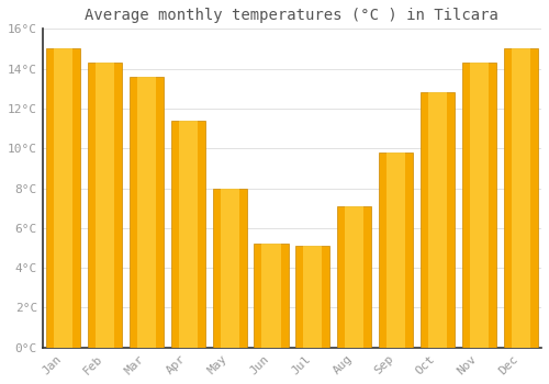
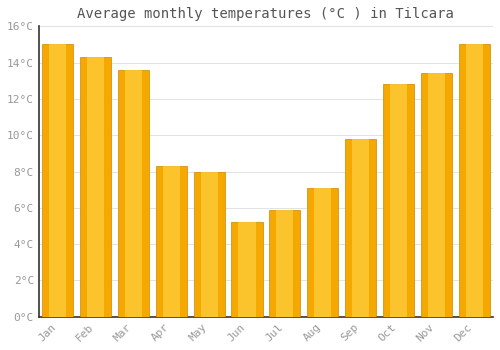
Apr: 11.4°C -> 8.3°C
Jul: 5.1°C -> 5.9°C
Nov: 14.3°C -> 13.4°C
